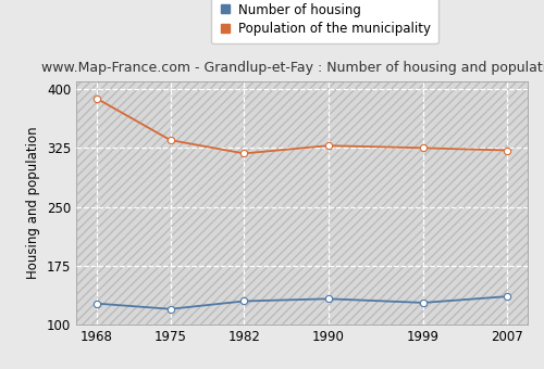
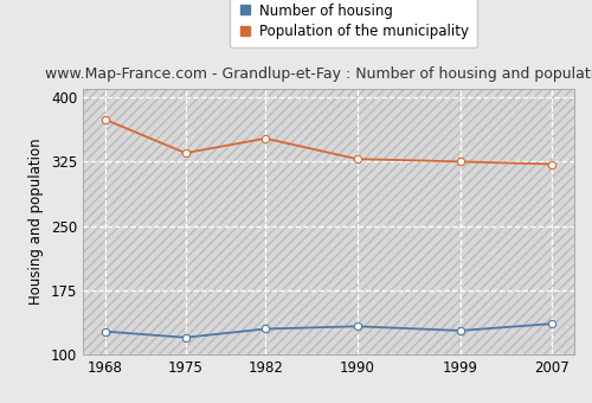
Population of the municipality/1968: 388 -> 374
Population of the municipality/1982: 318 -> 352
